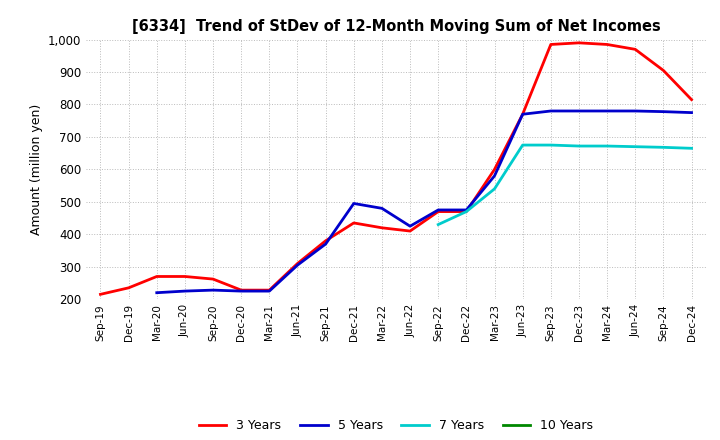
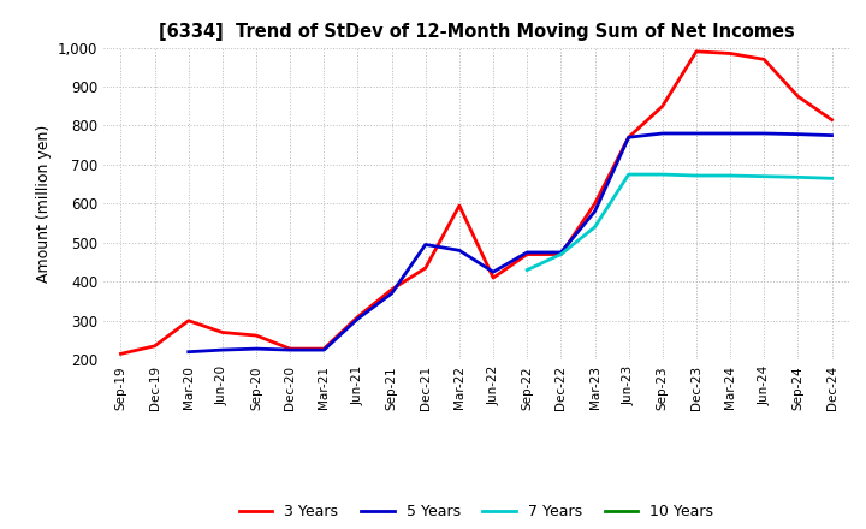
3 Years/Mar-20: 270 -> 300
3 Years/Mar-22: 420 -> 595
3 Years/Sep-23: 985 -> 850
3 Years/Sep-24: 905 -> 875
